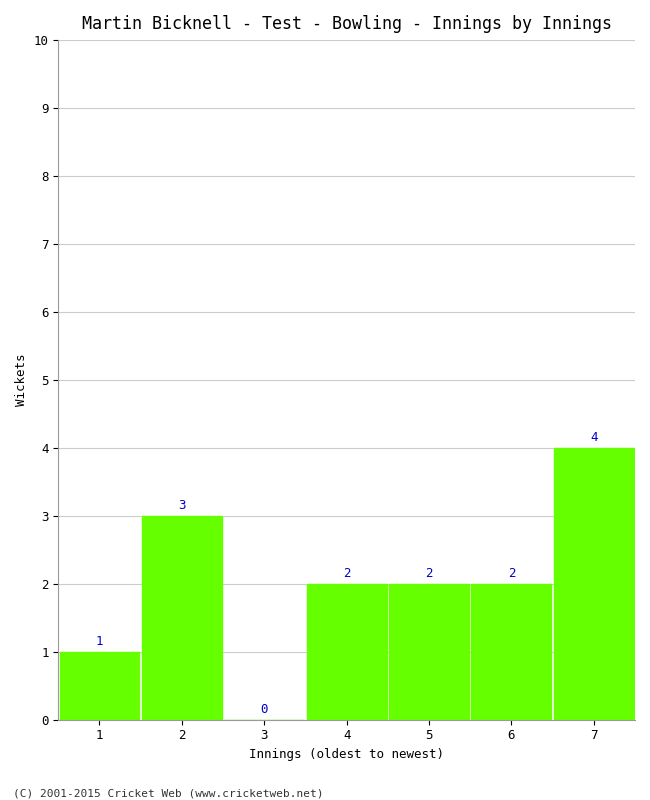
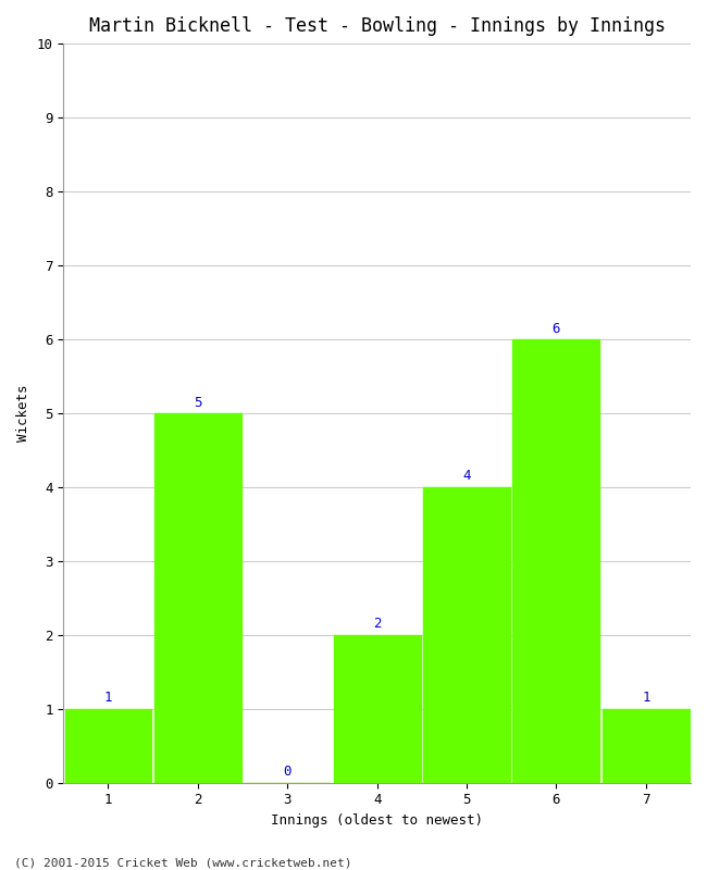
2: 3 -> 5
5: 2 -> 4
6: 2 -> 6
7: 4 -> 1
